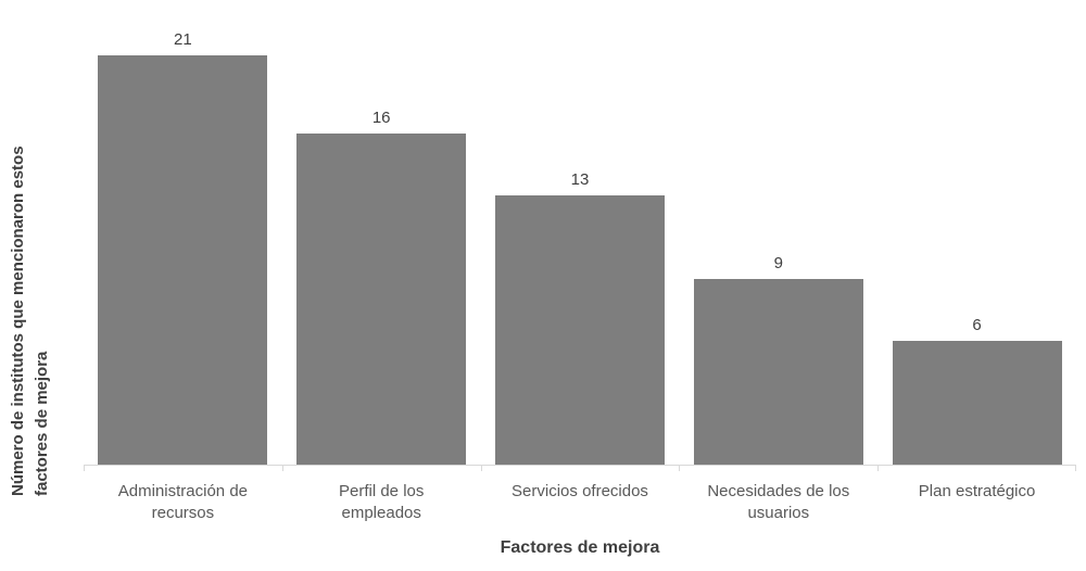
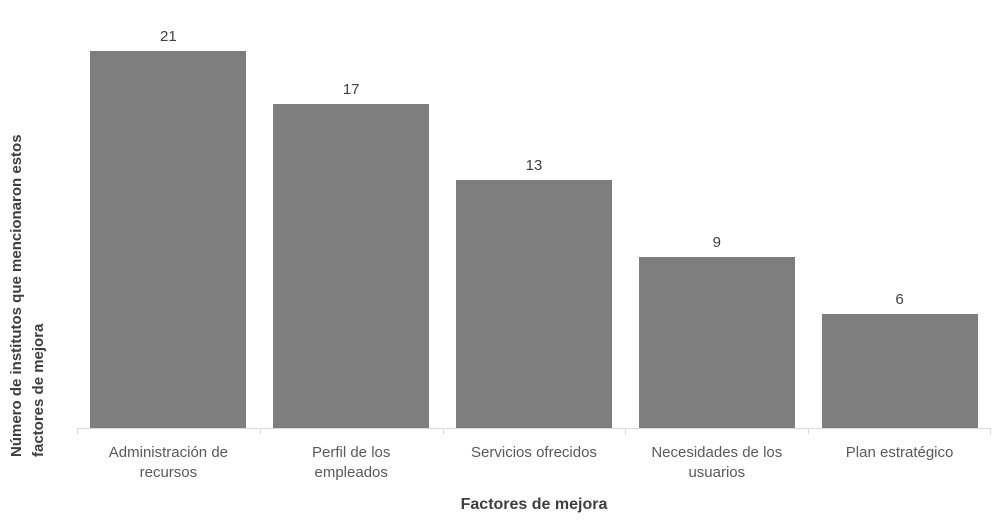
Perfil de los empleados: 16 -> 17
